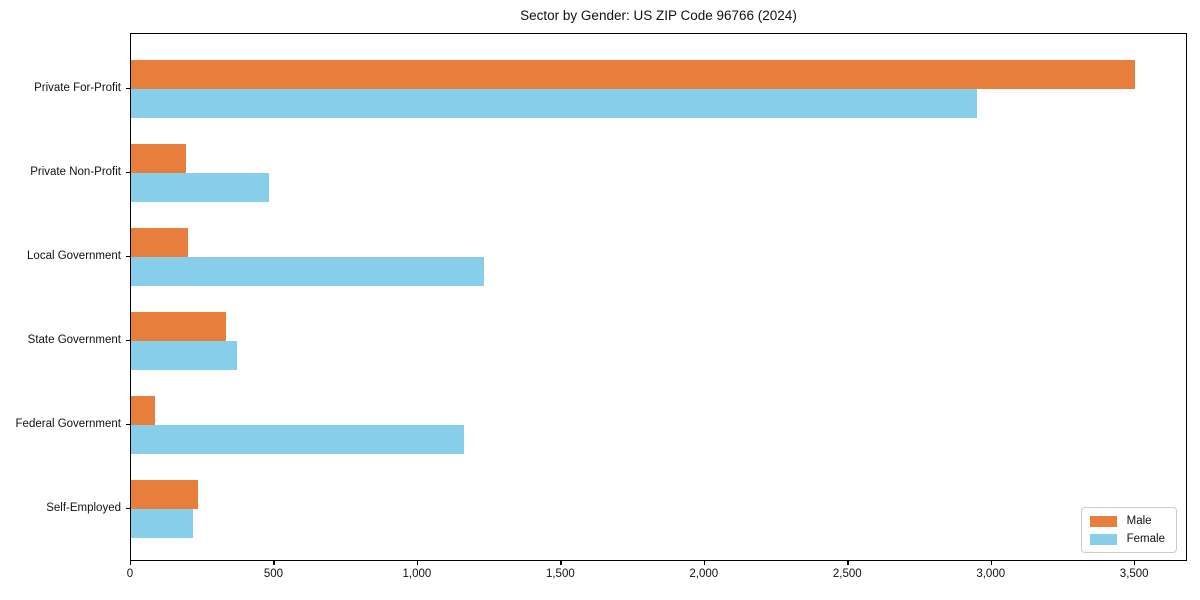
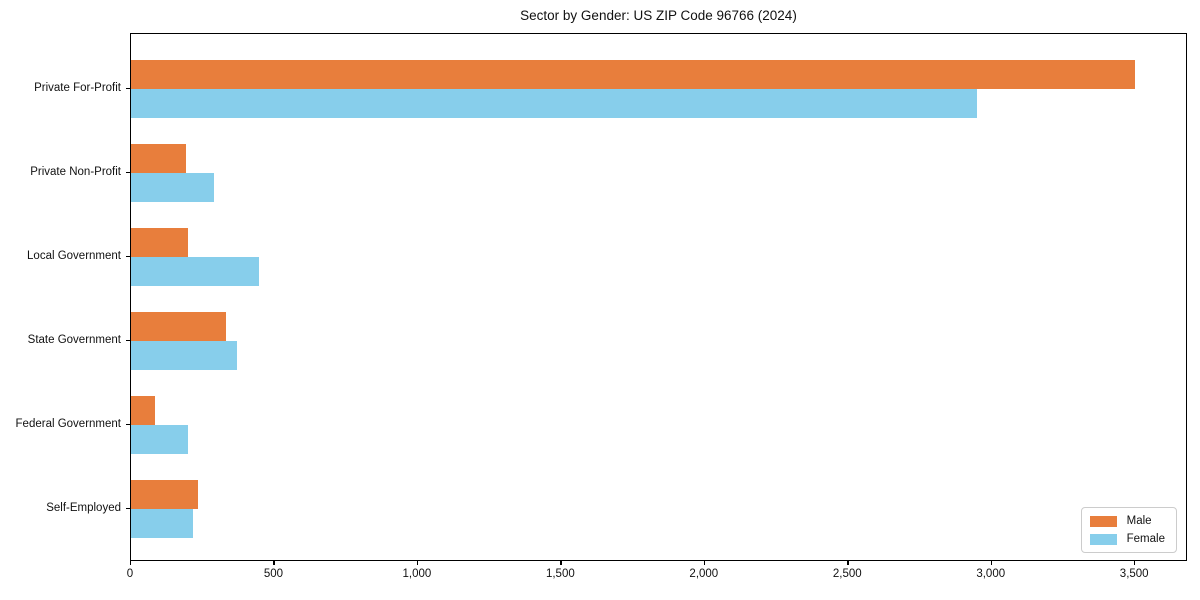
Female/Private Non-Profit: 480 -> 290
Female/Local Government: 1230 -> 440
Female/Federal Government: 1160 -> 200
